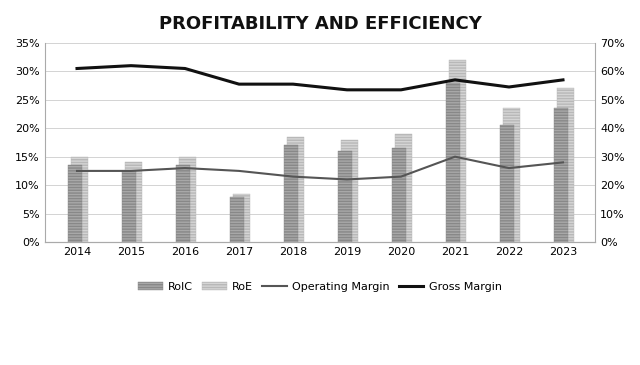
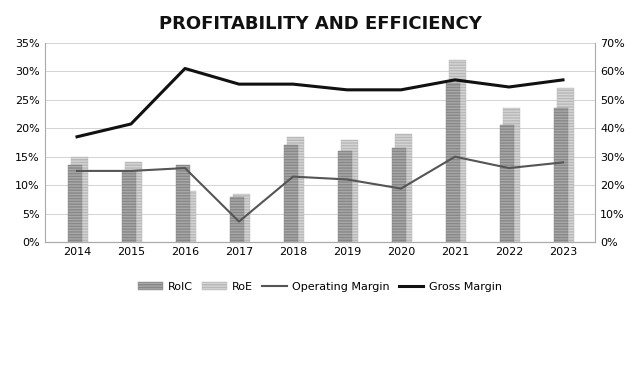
Gross Margin/2014: 61.0% -> 37.0%
Gross Margin/2015: 62.0% -> 41.5%
RoE/2016: 15.0% -> 9.0%
Operating Margin/2017: 12.5% -> 3.6%
Operating Margin/2020: 11.5% -> 9.4%
